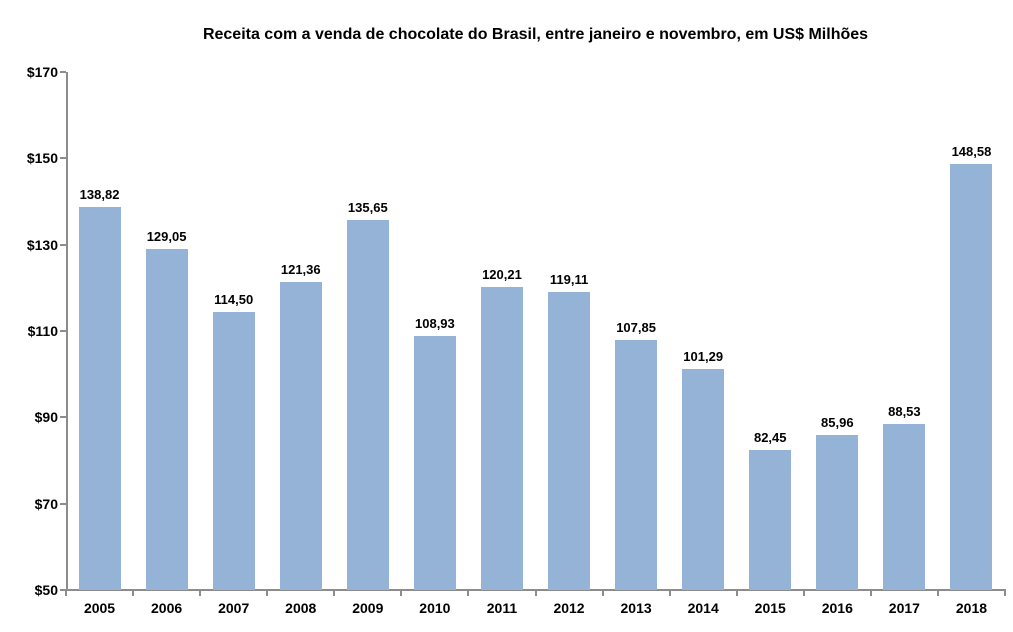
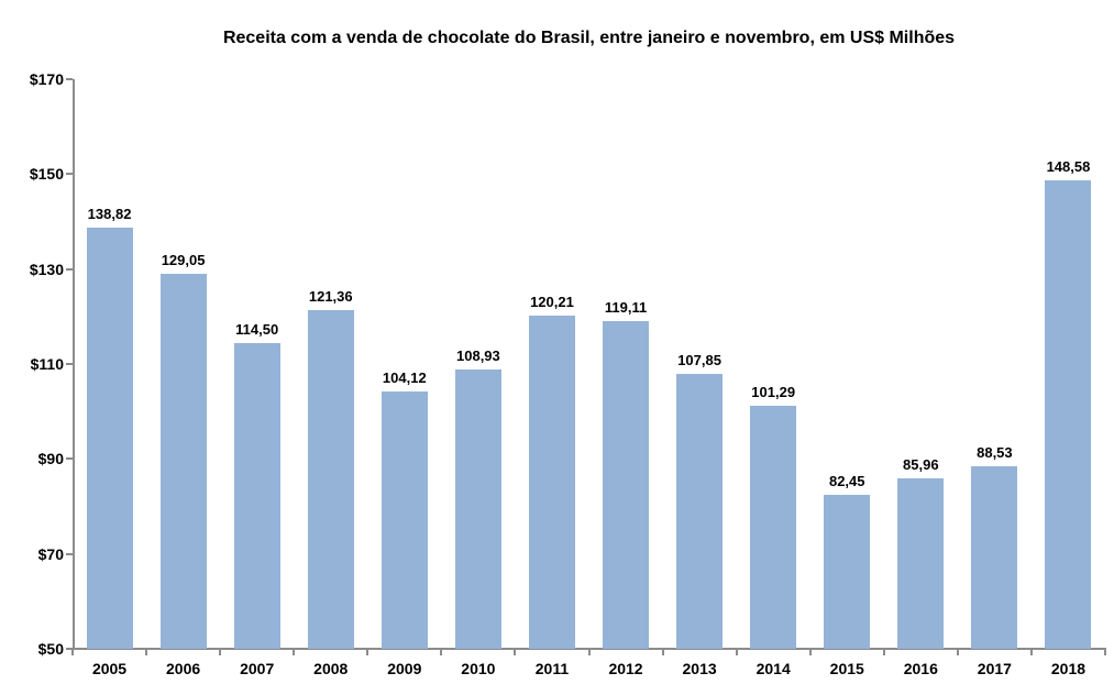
2009: 135,65 -> 104,12
